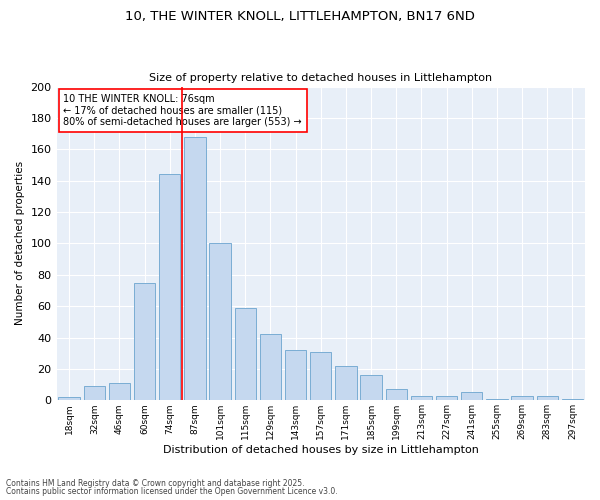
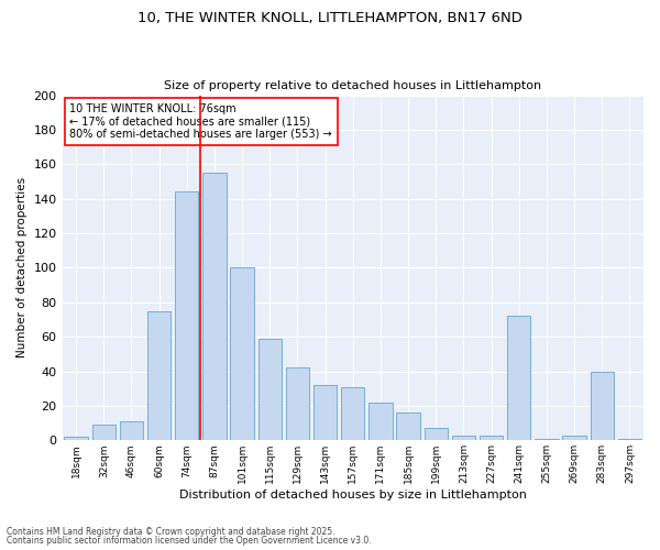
87sqm: 168 -> 155
241sqm: 5 -> 72
283sqm: 3 -> 40
